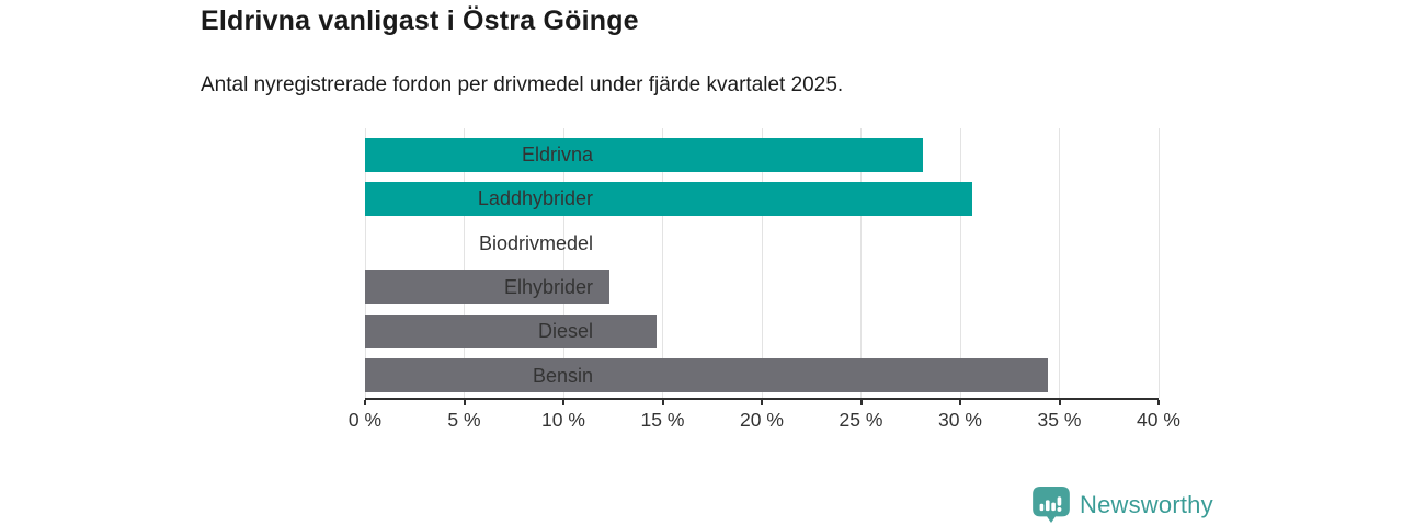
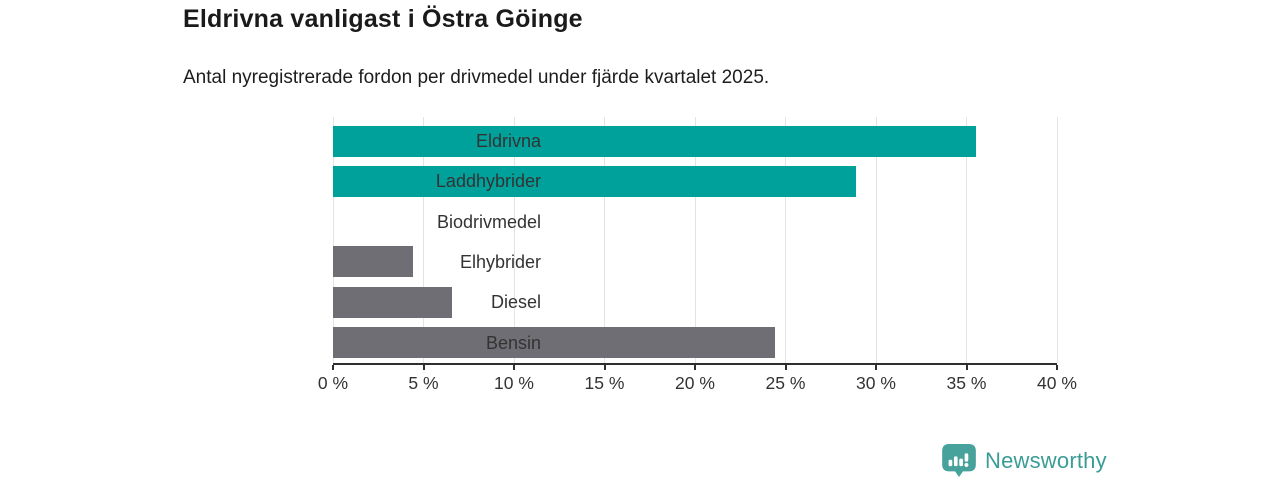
Eldrivna: 28.1% -> 35.5%
Laddhybrider: 30.6% -> 28.9%
Elhybrider: 12.3% -> 4.4%
Diesel: 14.7% -> 6.6%
Bensin: 34.4% -> 24.4%
